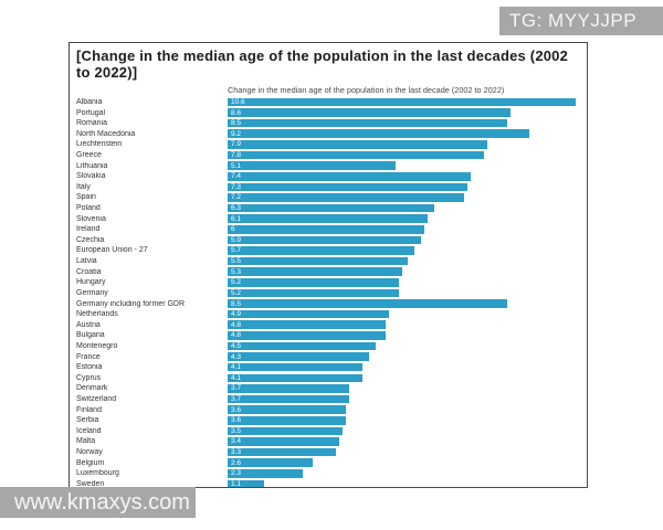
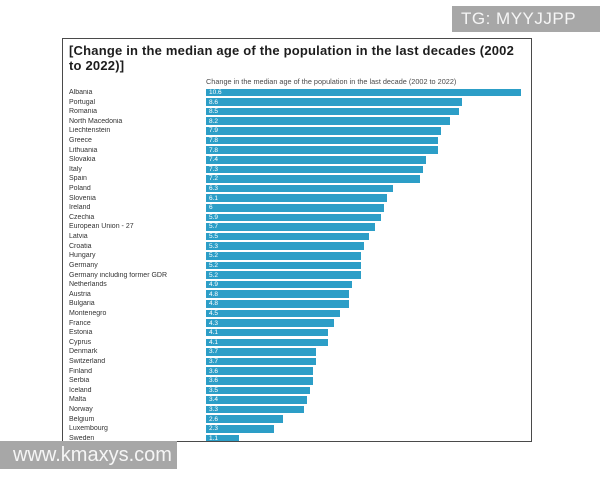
North Macedonia: 9.2 -> 8.2
Lithuania: 5.1 -> 7.8
Germany including former GDR: 8.5 -> 5.2
